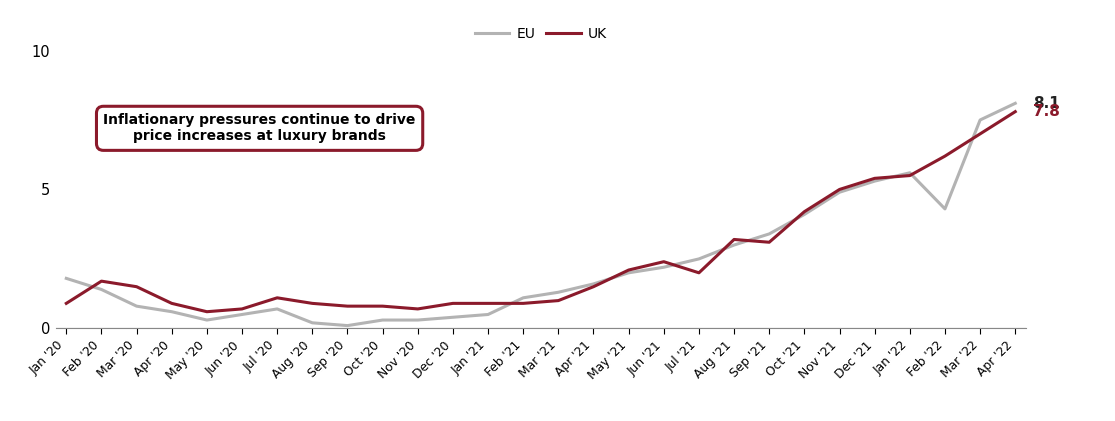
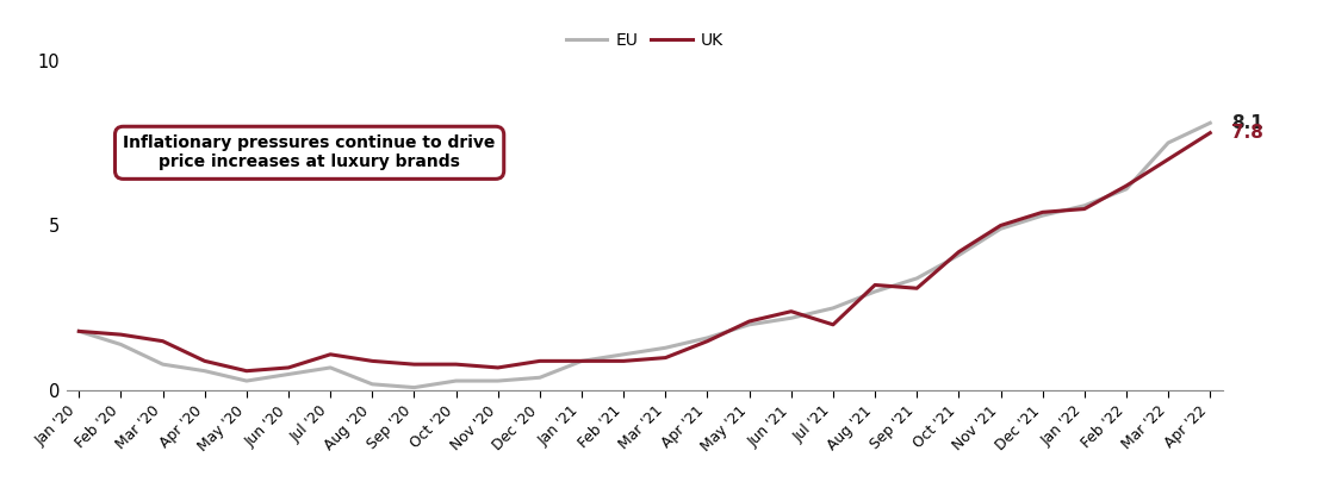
UK/Jan '20: 0.9 -> 1.8
EU/Jan '21: 0.5 -> 0.9
EU/Feb '22: 4.3 -> 6.1
